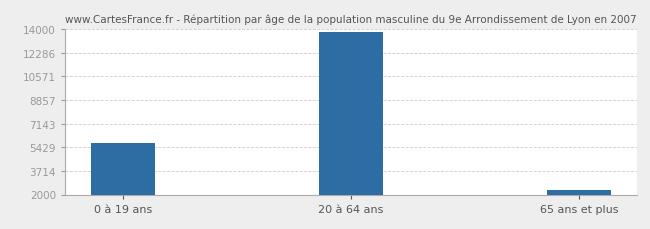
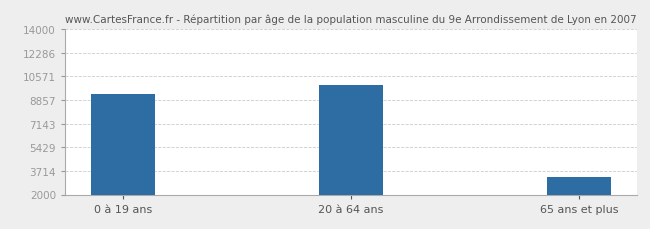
0 à 19 ans: 5800 -> 9300
20 à 64 ans: 13800 -> 9900
65 ans et plus: 2300 -> 3300
